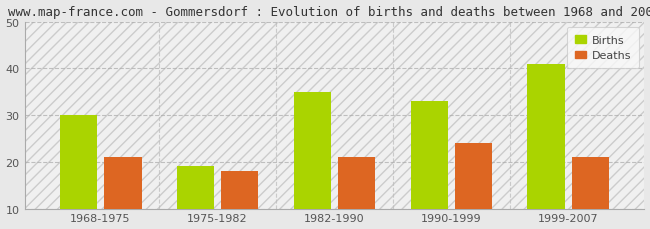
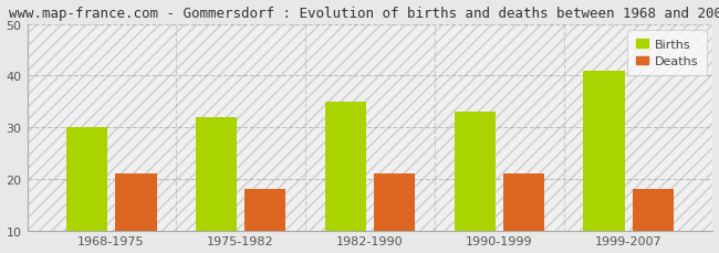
Births/1975-1982: 19 -> 32
Deaths/1990-1999: 24 -> 21
Deaths/1999-2007: 21 -> 18
